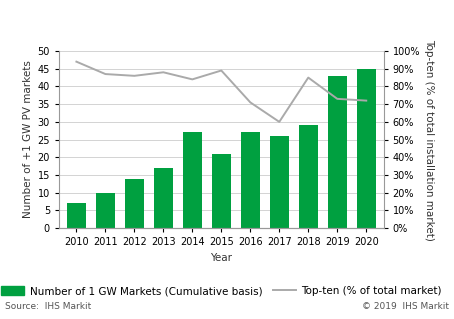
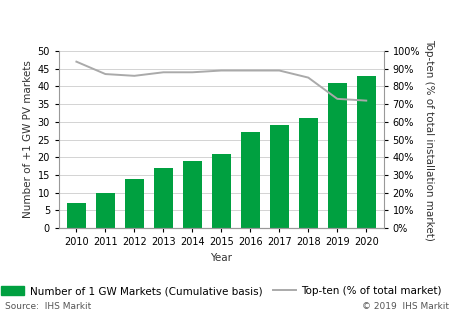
Number of 1 GW Markets (Cumulative basis)/2014: 27 -> 19
Top-ten (% of total market)/2014: 84% -> 88%
Top-ten (% of total market)/2016: 71% -> 89%
Number of 1 GW Markets (Cumulative basis)/2017: 26 -> 29
Top-ten (% of total market)/2017: 60% -> 89%
Number of 1 GW Markets (Cumulative basis)/2018: 29 -> 31
Number of 1 GW Markets (Cumulative basis)/2019: 43 -> 41
Number of 1 GW Markets (Cumulative basis)/2020: 45 -> 43
